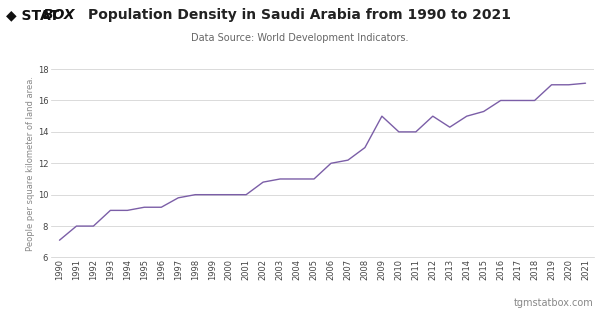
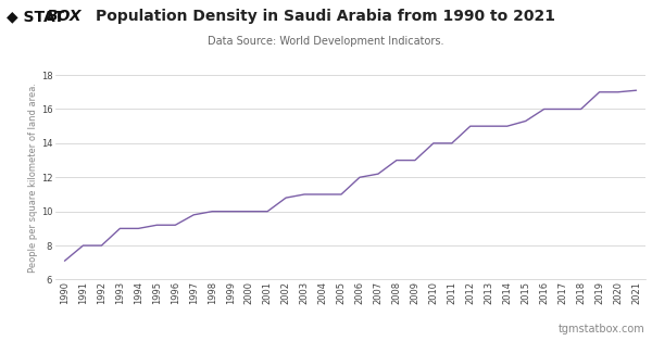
2009: 15.0 -> 13.0
2013: 14.3 -> 15.0
